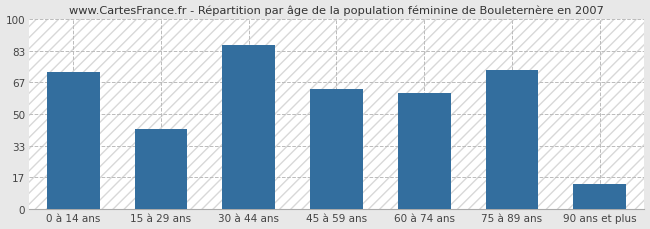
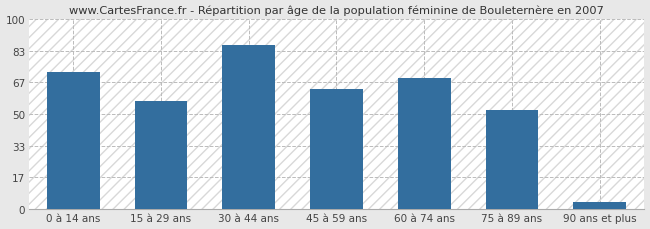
15 à 29 ans: 42 -> 57
60 à 74 ans: 61 -> 69
75 à 89 ans: 73 -> 52
90 ans et plus: 13 -> 4
